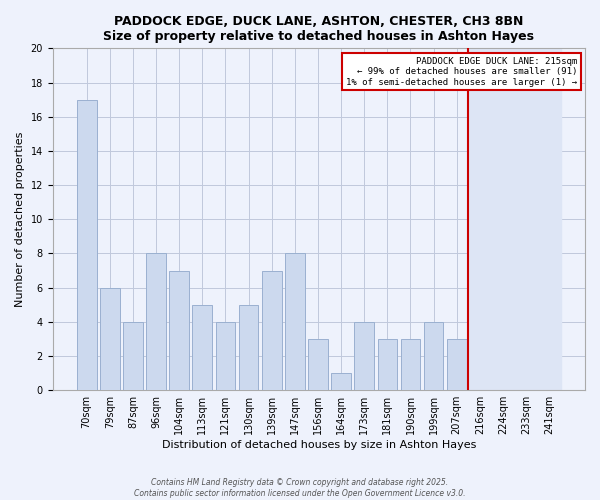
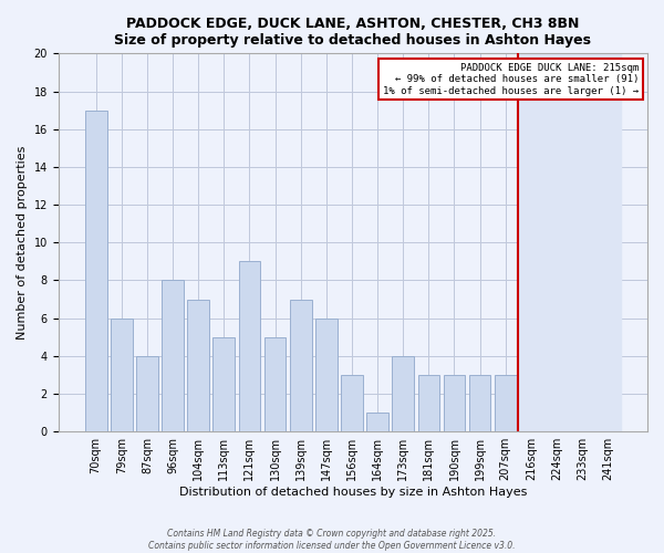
121sqm: 4 -> 9
147sqm: 8 -> 6
199sqm: 4 -> 3
